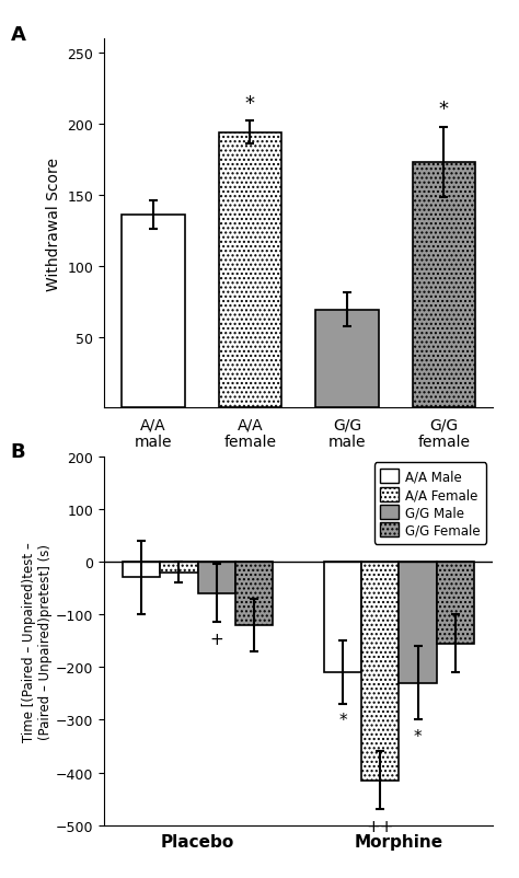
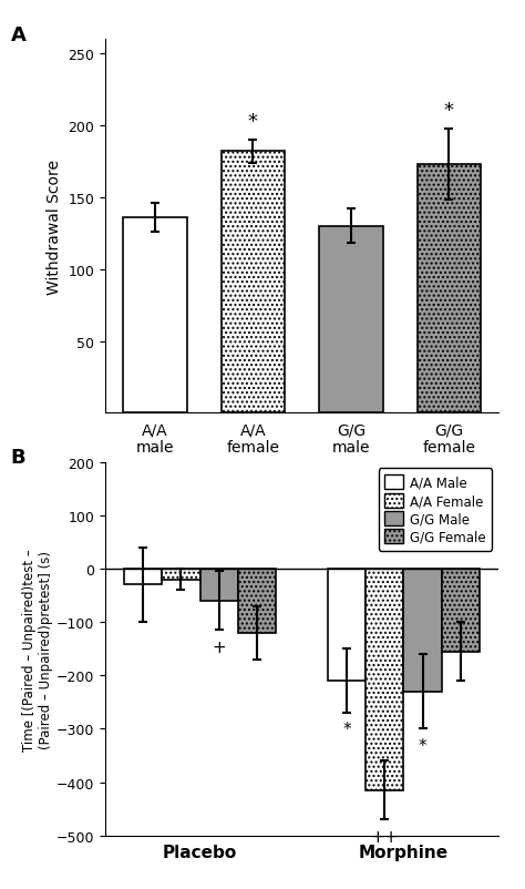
A/A female: 194 -> 182
G/G male: 69 -> 130
